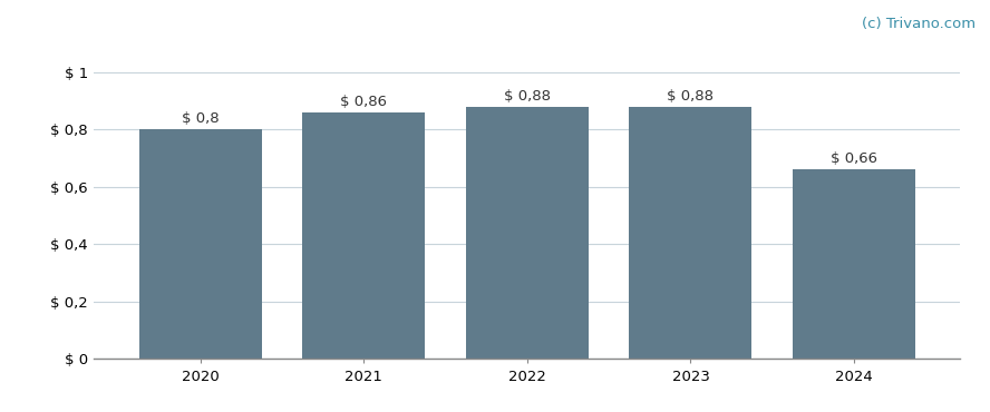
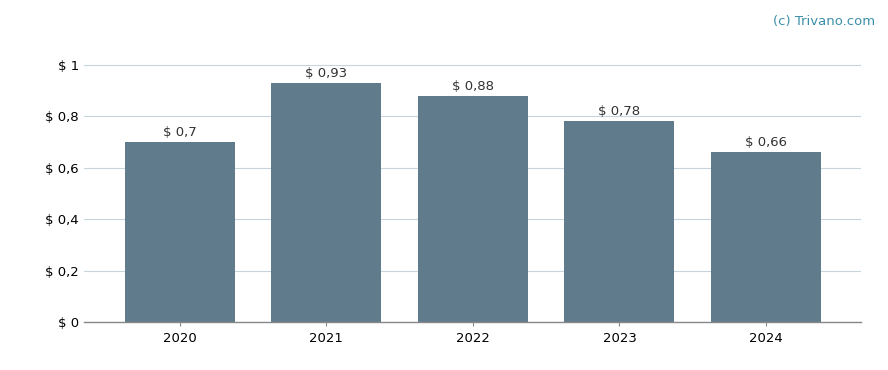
2020: 0,8 -> 0,7
2021: 0,86 -> 0,93
2023: 0,88 -> 0,78
